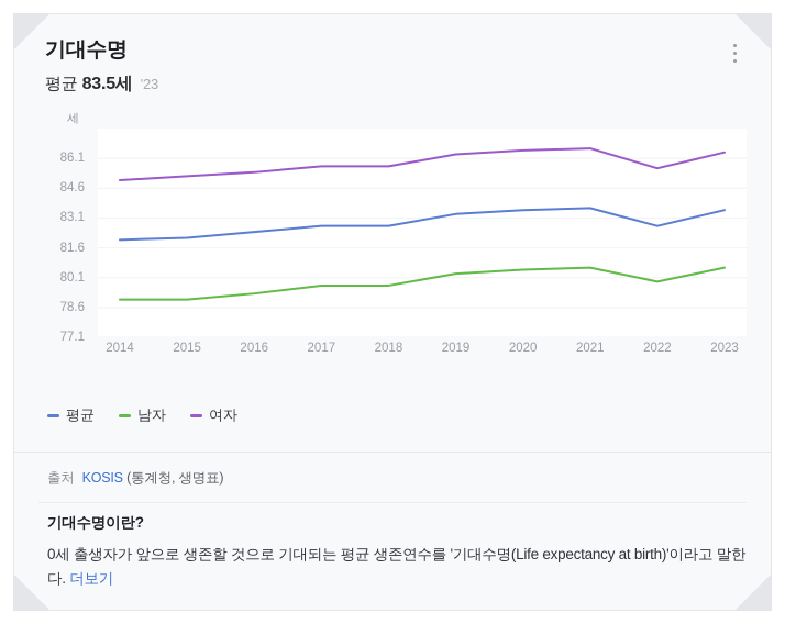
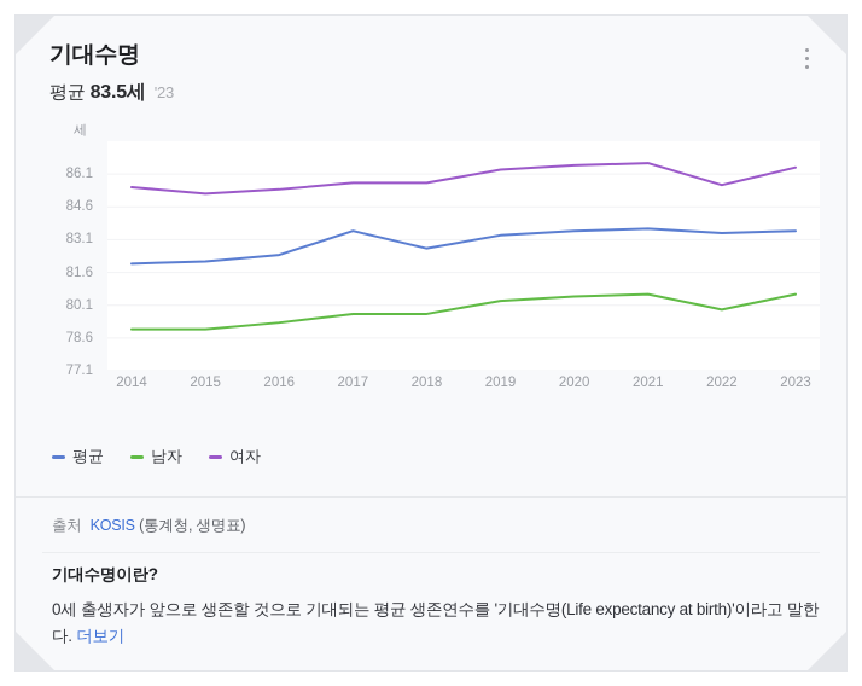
여자/2014: 85.0 -> 85.5
평균/2017: 82.7 -> 83.5
평균/2022: 82.7 -> 83.4
